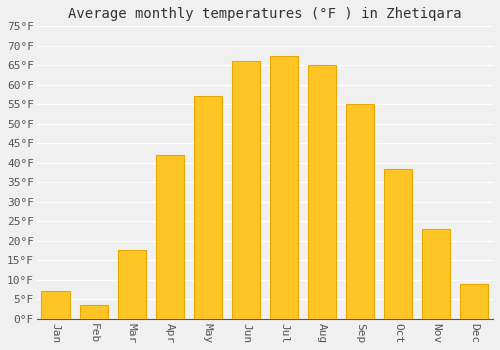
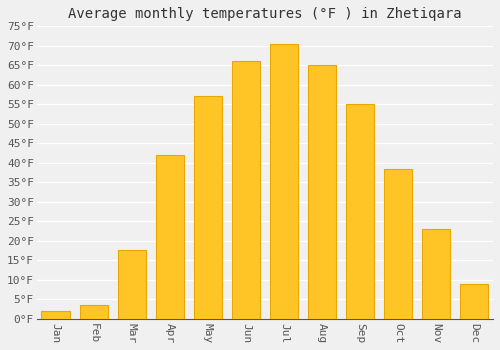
Jan: 7.0°F -> 2.0°F
Jul: 67.5°F -> 70.5°F
